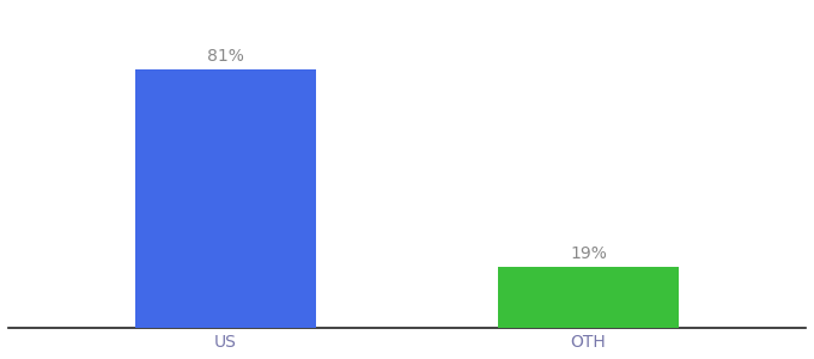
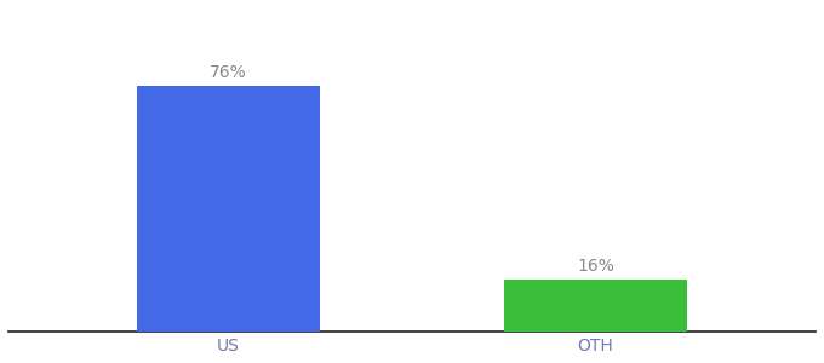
US: 81% -> 76%
OTH: 19% -> 16%
